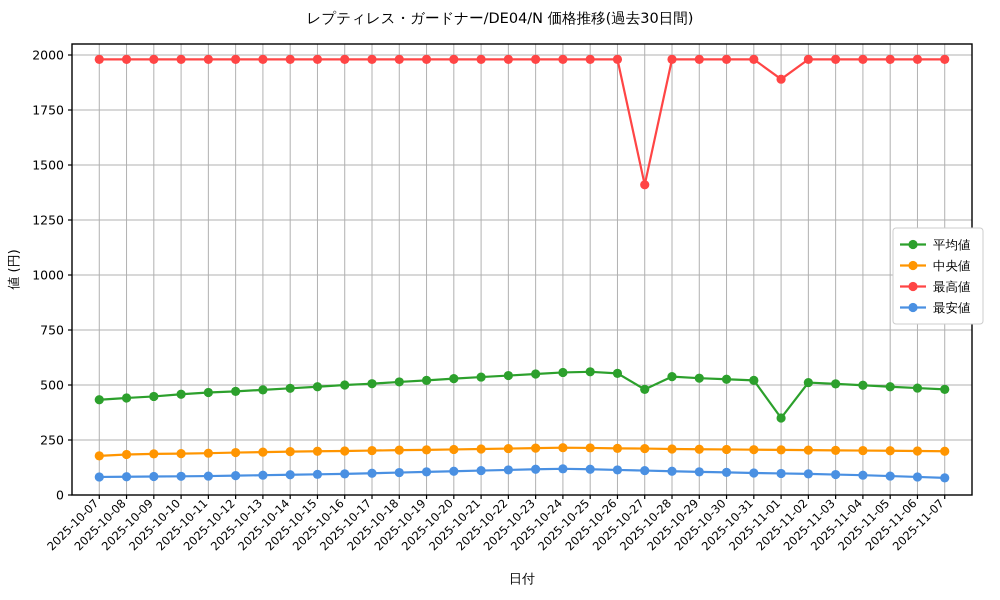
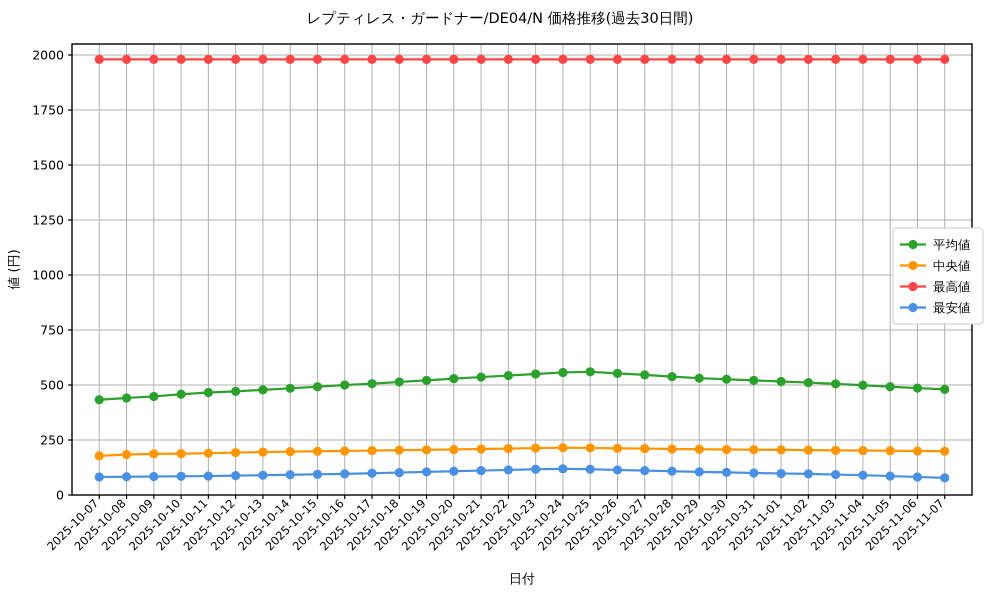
平均値/2025-10-27: 480 -> 550
最高値/2025-10-27: 1410 -> 1980
平均値/2025-11-01: 350 -> 520
最高値/2025-11-01: 1890 -> 1980
